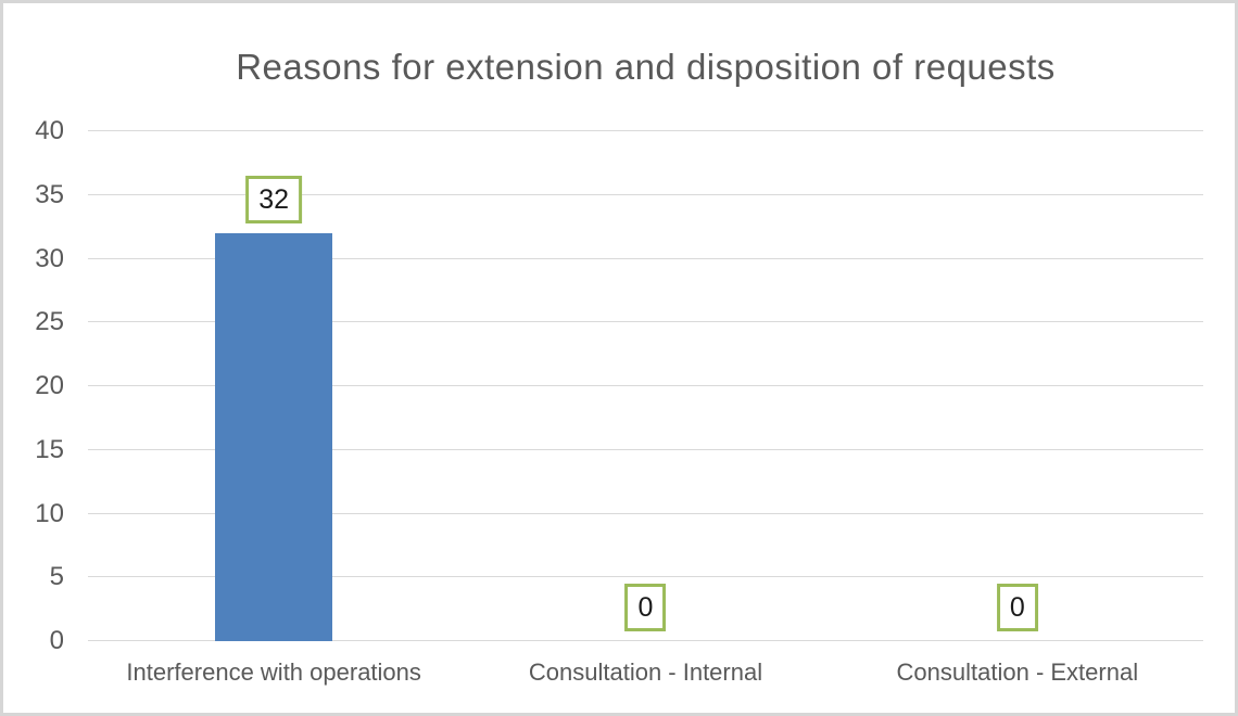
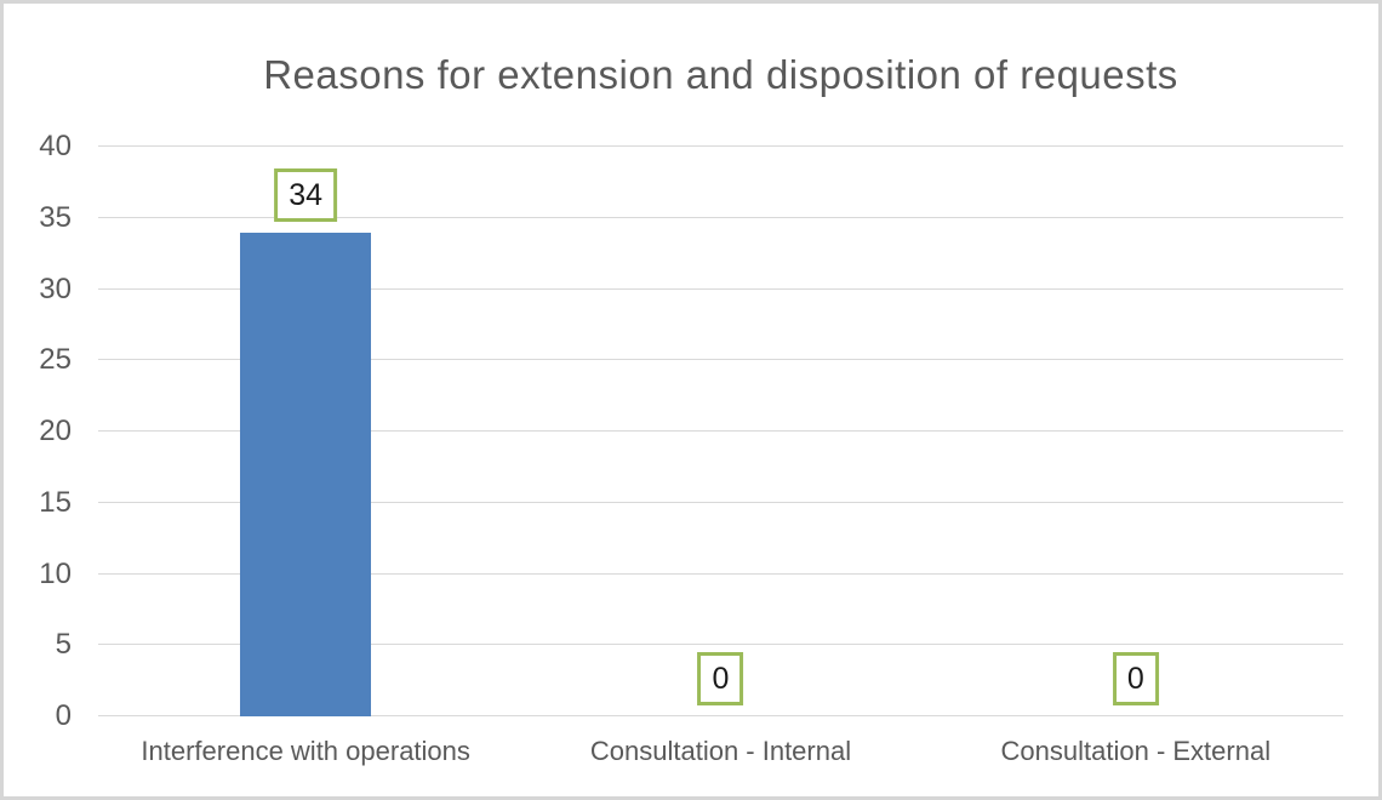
Interference with operations: 32 -> 34
